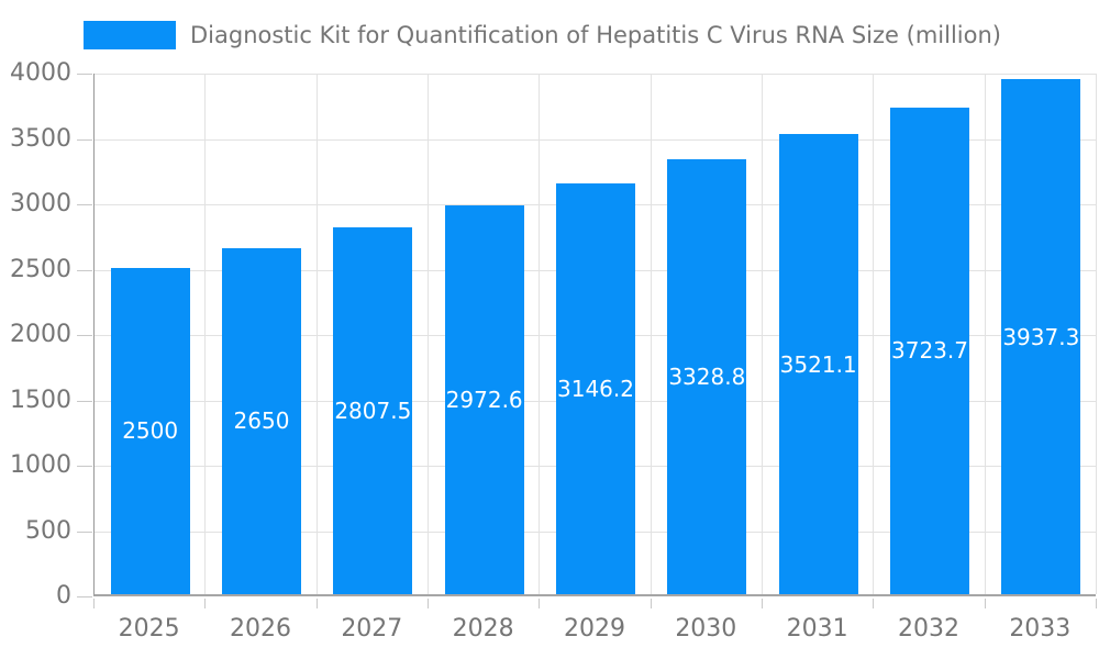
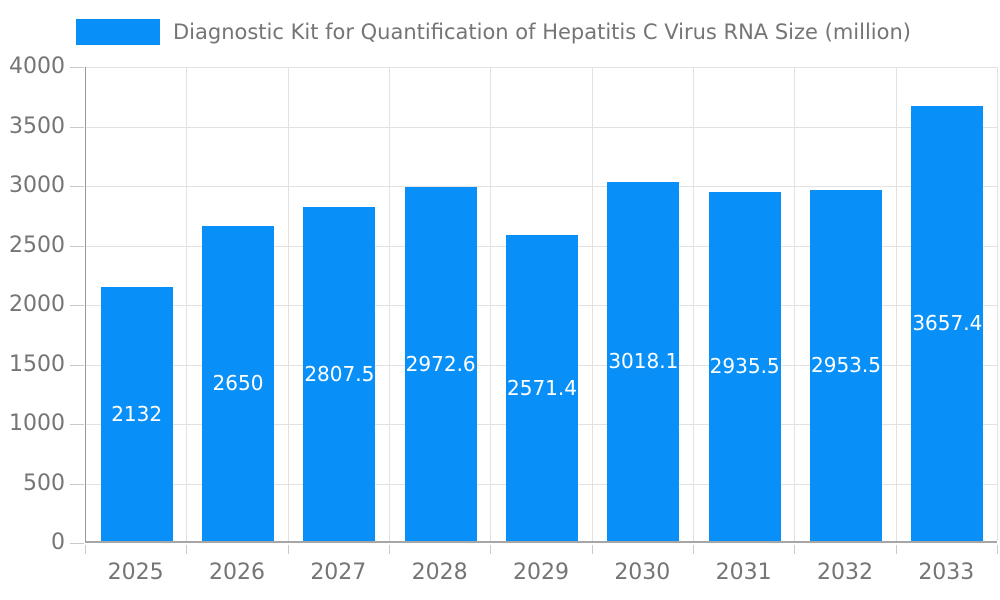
2025: 2500 -> 2132
2029: 3146.2 -> 2571.4
2030: 3328.8 -> 3018.1
2031: 3521.1 -> 2935.5
2032: 3723.7 -> 2953.5
2033: 3937.3 -> 3657.4
